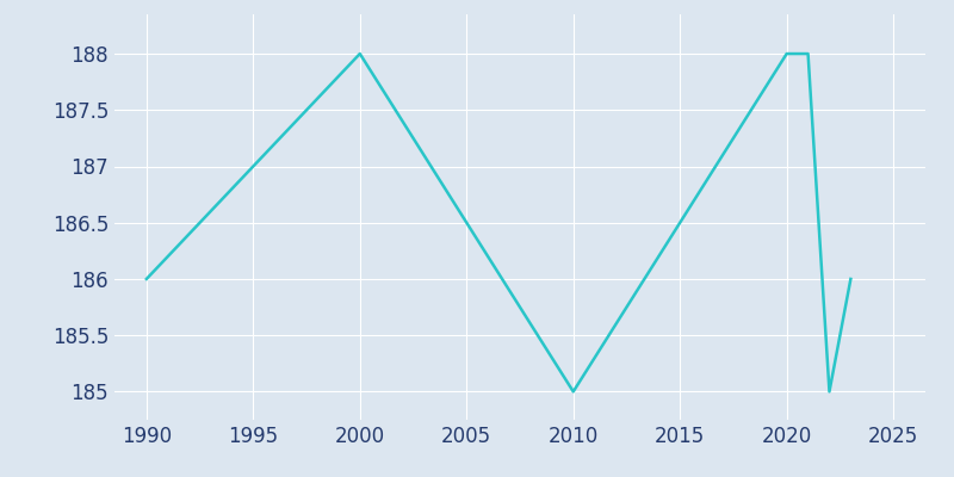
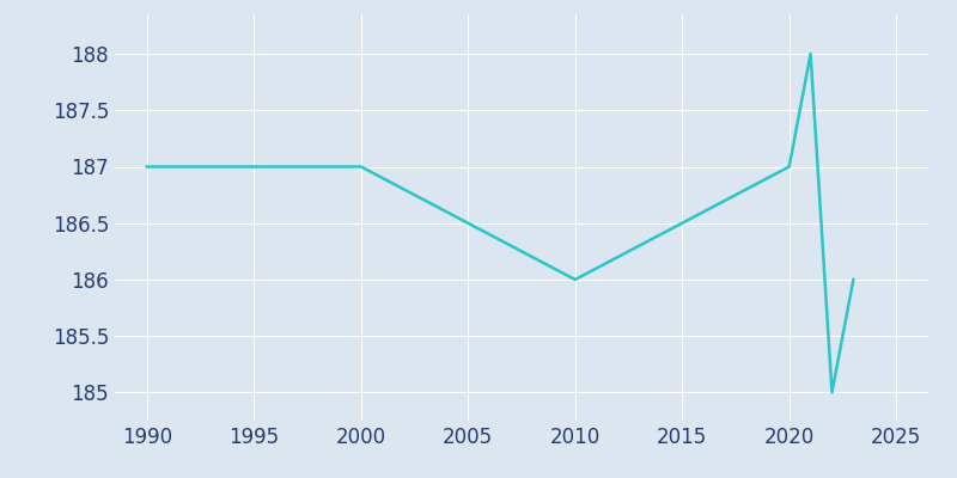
1990: 186 -> 187
2000: 188 -> 187
2010: 185 -> 186
2020: 188 -> 187
